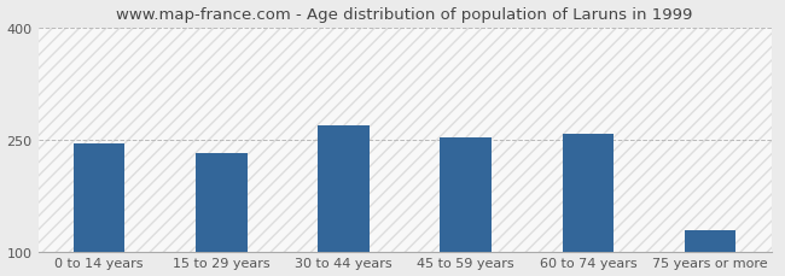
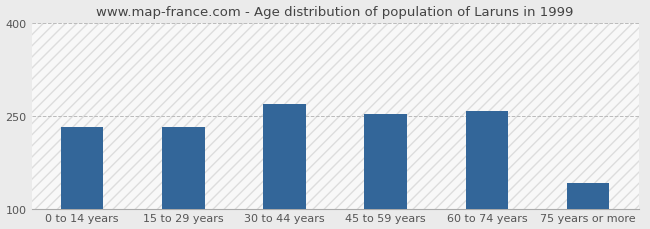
0 to 14 years: 246 -> 232
75 years or more: 130 -> 142
